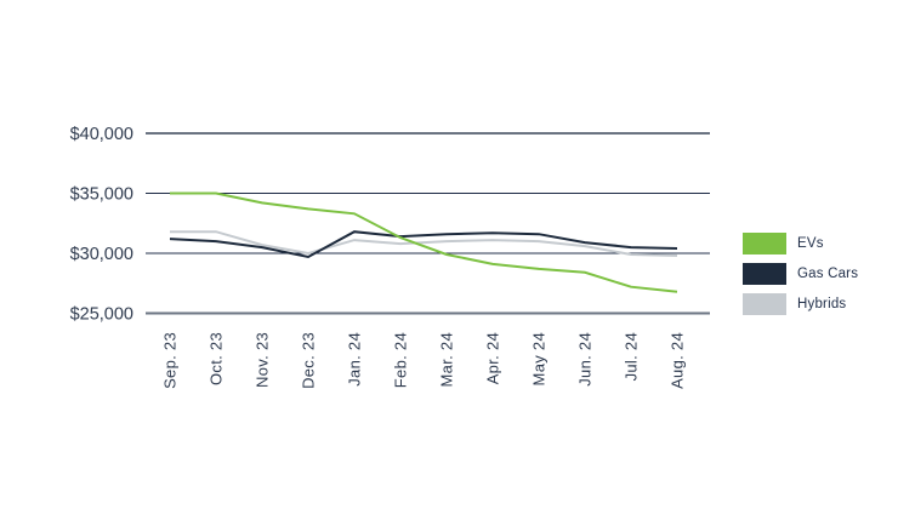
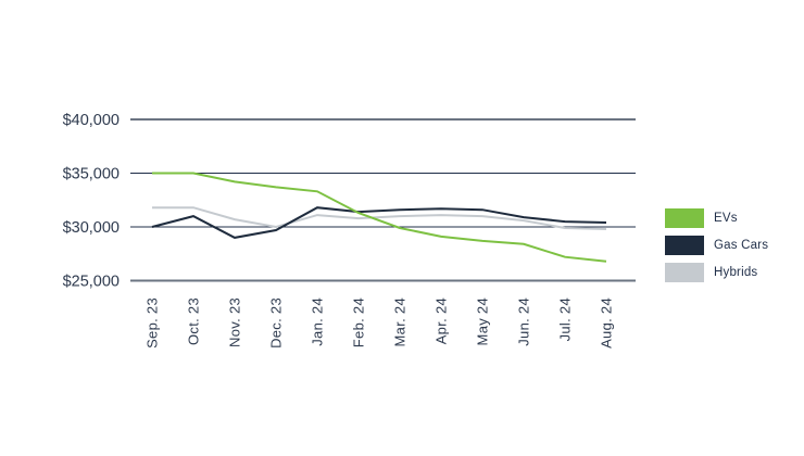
Gas Cars/Sep. 23: $31000 -> $30000
Gas Cars/Nov. 23: $30000 -> $29000
